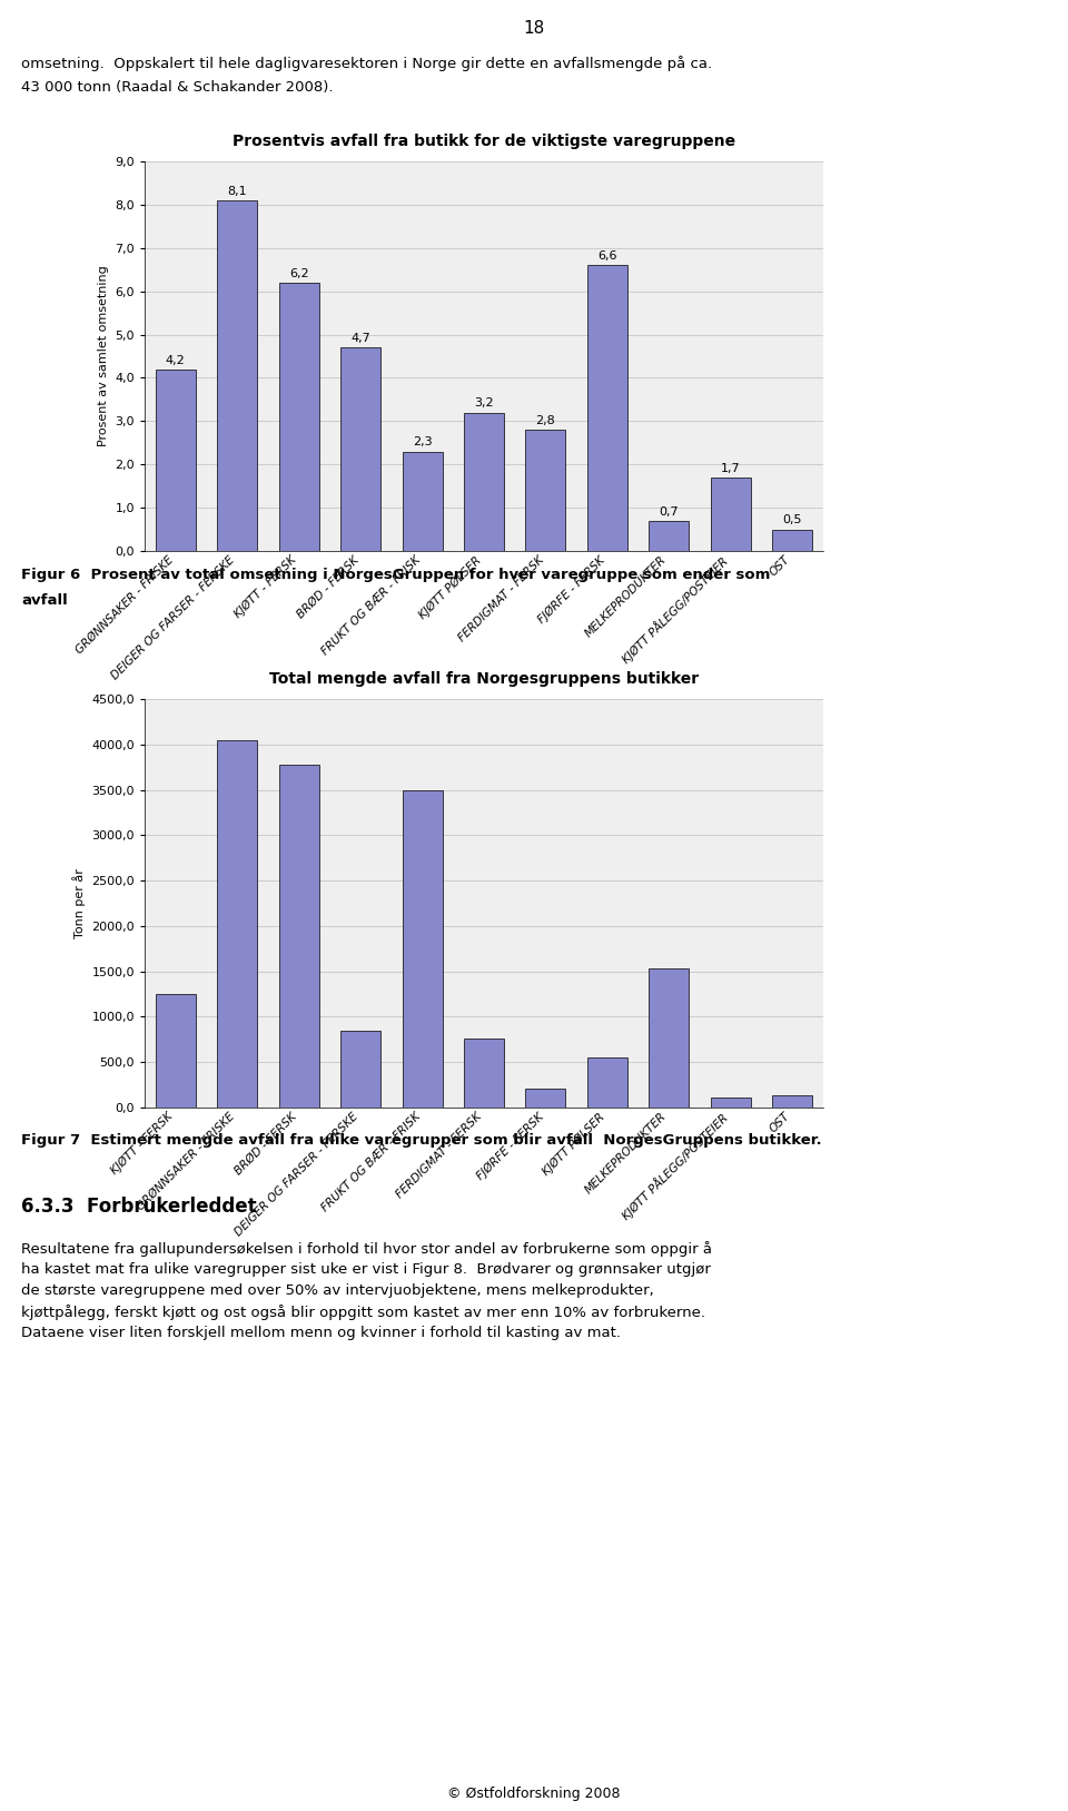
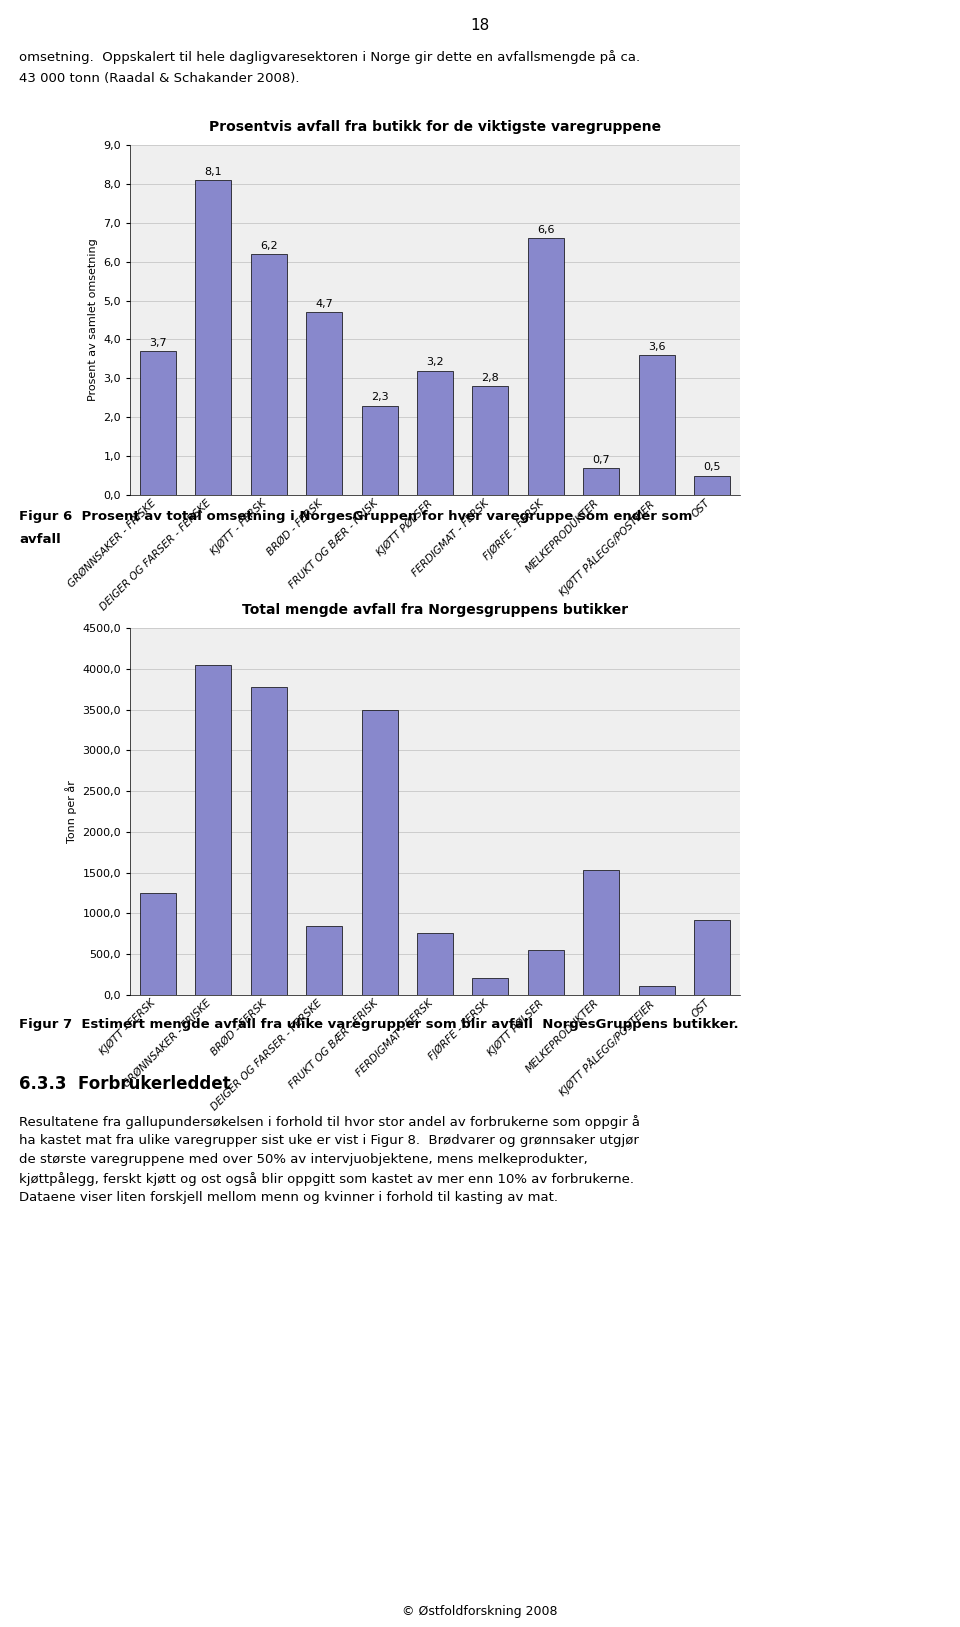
Prosentvis avfall fra butikk for de viktigste varegruppene/GRØNNSAKER - FRISKE: 4,2 -> 3,7
Prosentvis avfall fra butikk for de viktigste varegruppene/KJØTT PÅLEGG/POSTEIER: 1,7 -> 3,6
Total mengde avfall fra Norgesgruppens butikker/OST: 140 -> 920
